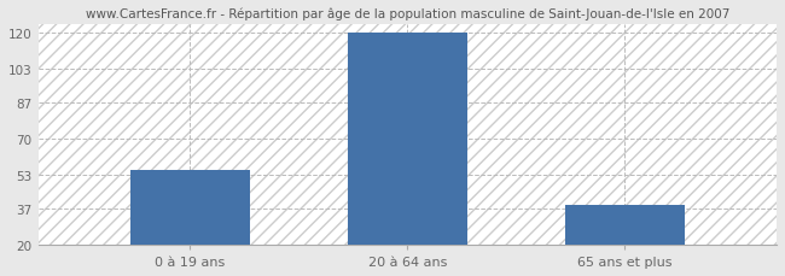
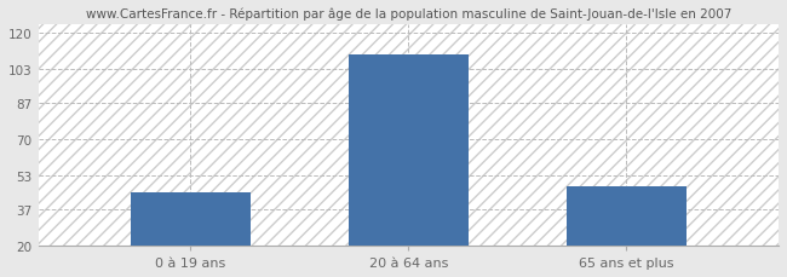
0 à 19 ans: 55 -> 45
20 à 64 ans: 120 -> 110
65 ans et plus: 39 -> 48
